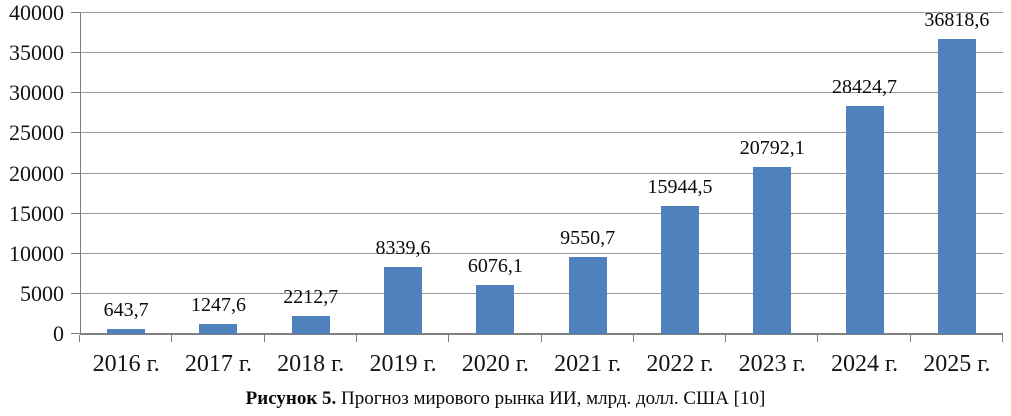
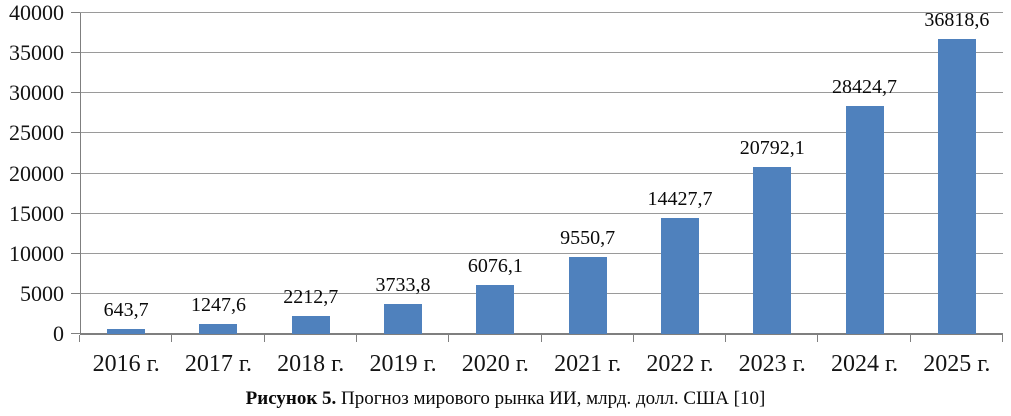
2019 г.: 8339,6 -> 3733,8
2022 г.: 15944,5 -> 14427,7
